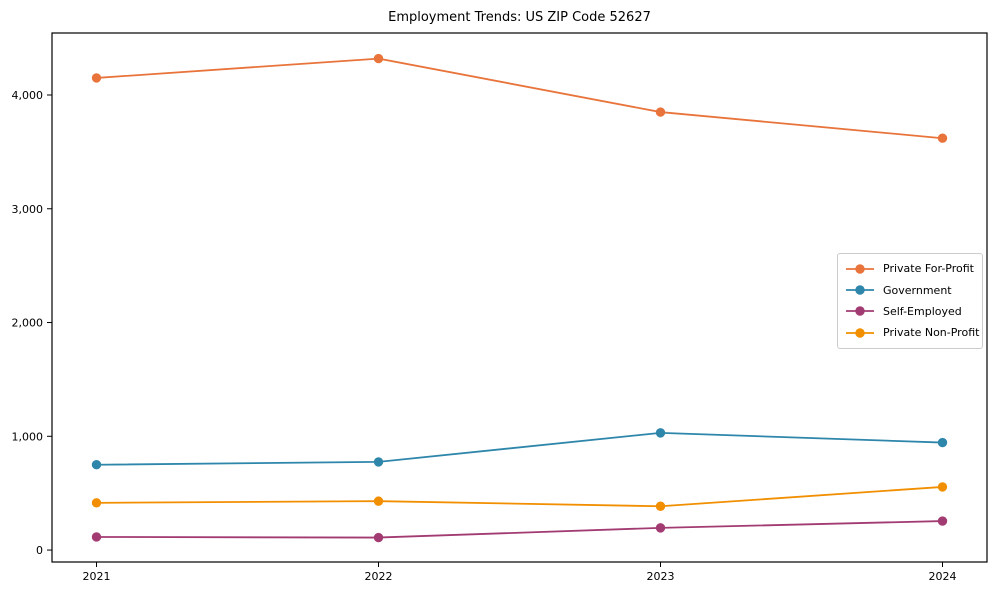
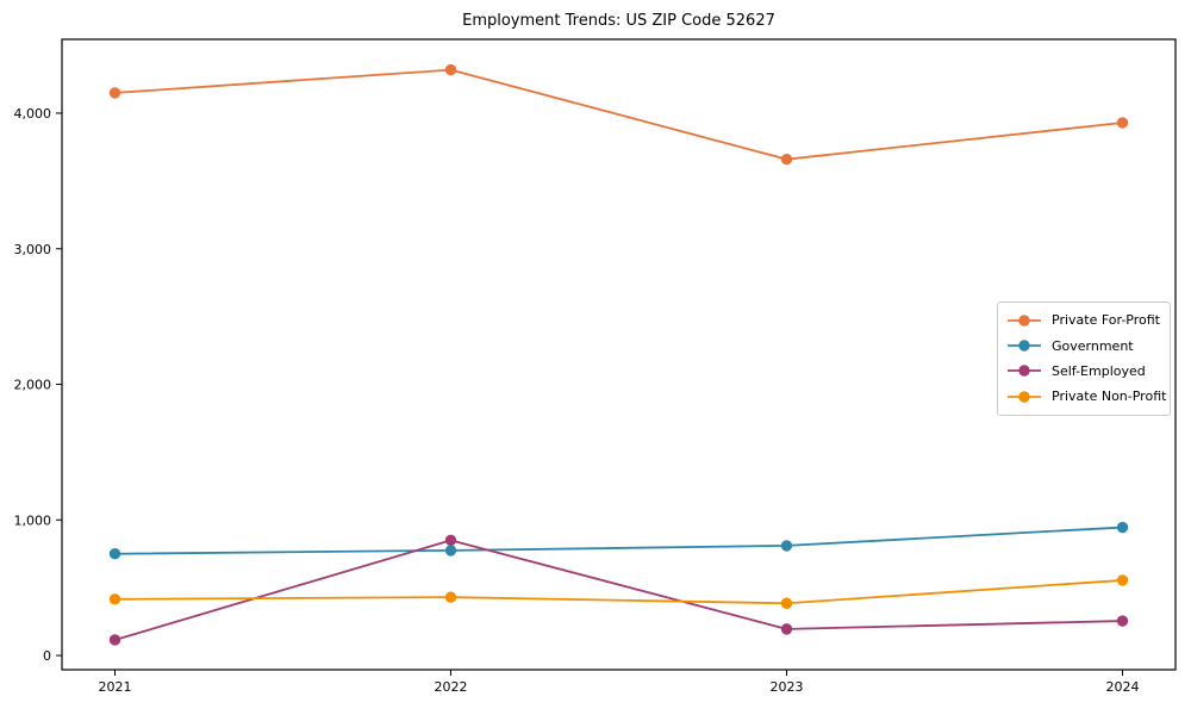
Self-Employed/2022: 110 -> 850
Private For-Profit/2023: 3850 -> 3660
Government/2023: 1030 -> 810
Private For-Profit/2024: 3620 -> 3930
